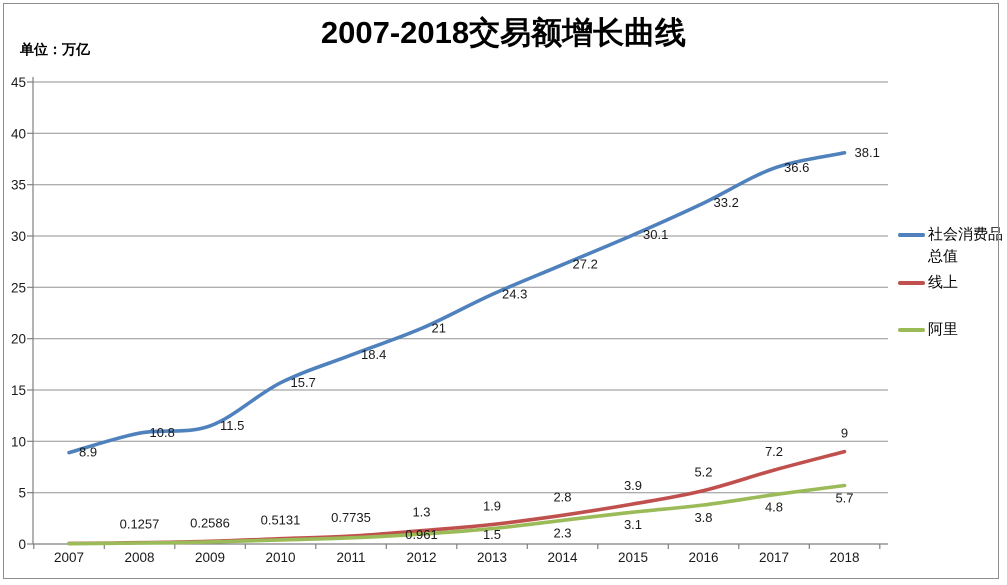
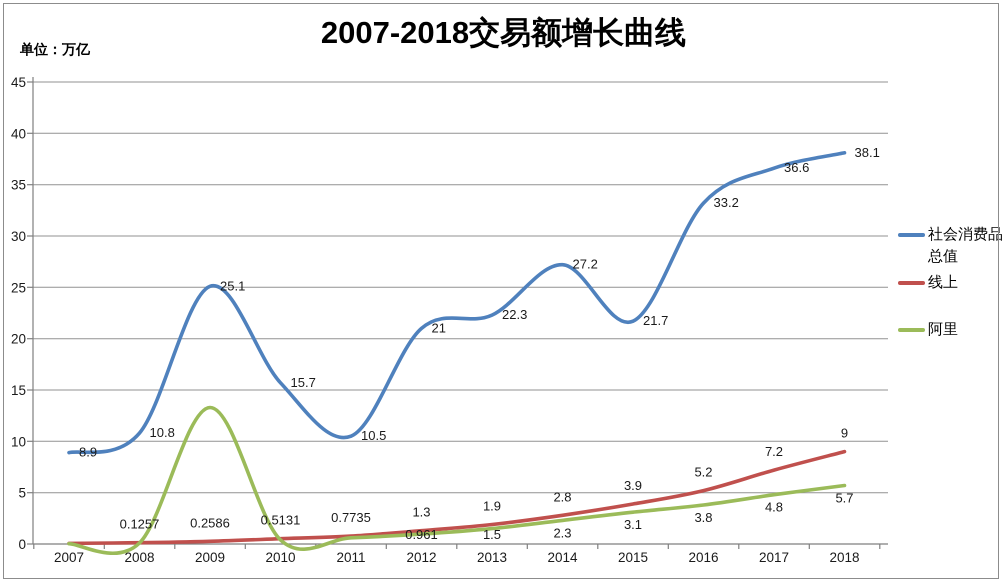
社会消费品总值/2009: 11.5 -> 25.1
阿里/2009: 0.2 -> 13.3
社会消费品总值/2011: 18.4 -> 10.5
社会消费品总值/2013: 24.3 -> 22.3
社会消费品总值/2015: 30.1 -> 21.7
